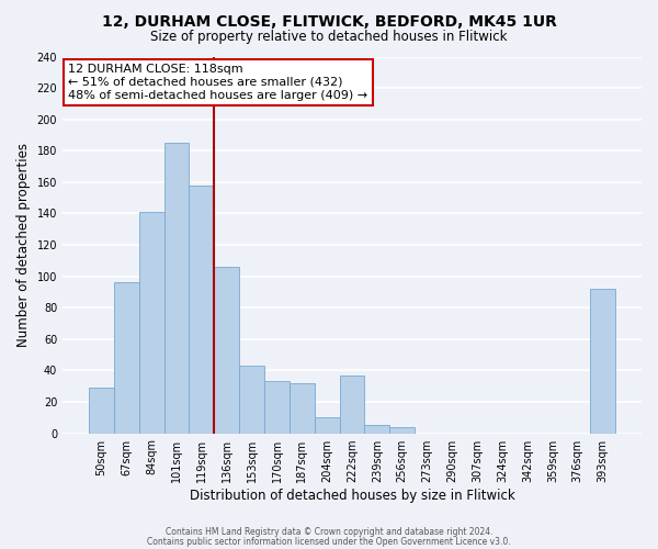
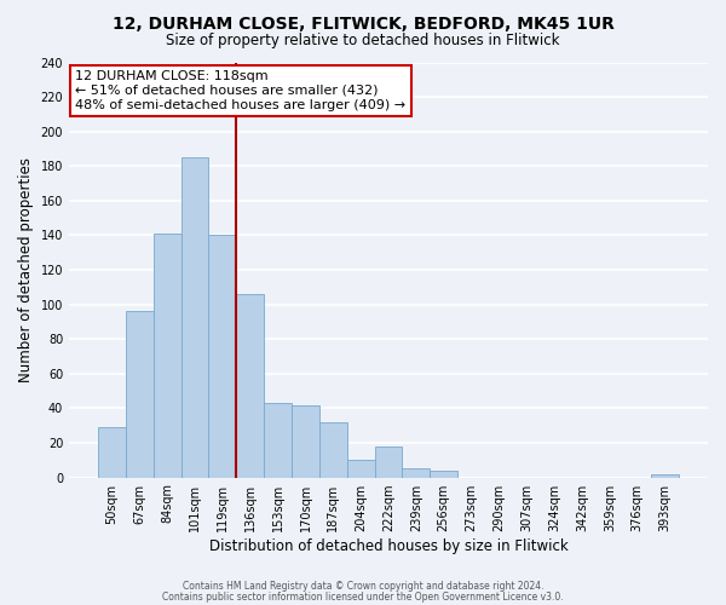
119sqm: 158 -> 140
170sqm: 33 -> 42
222sqm: 37 -> 18
393sqm: 92 -> 2
